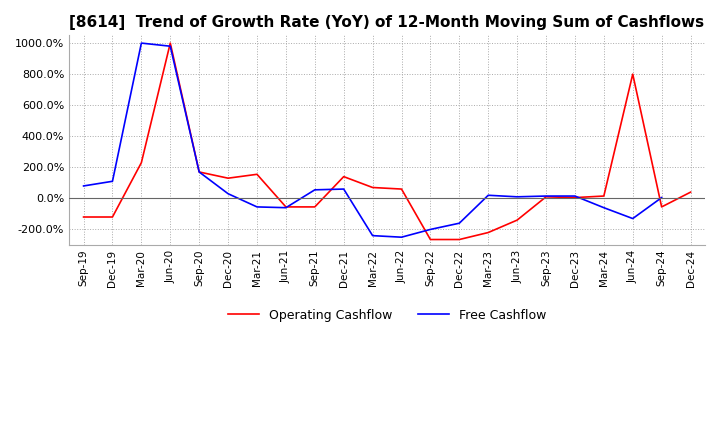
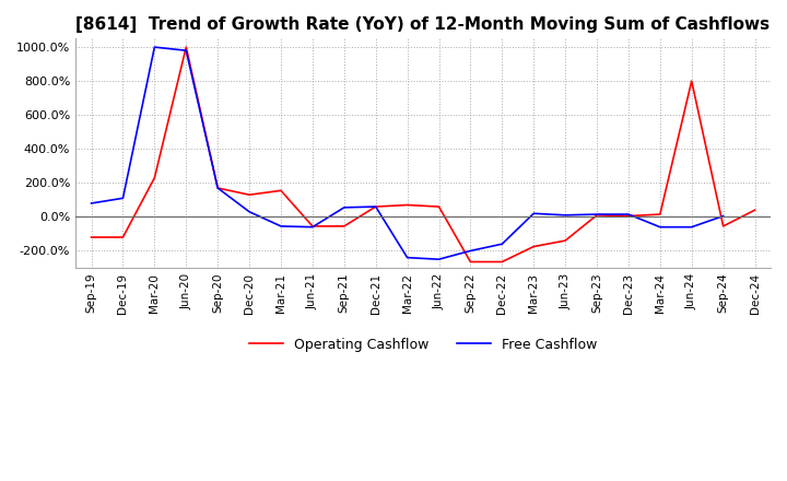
Operating Cashflow/Dec-21: 140% -> 60%
Operating Cashflow/Mar-23: -220% -> -180%
Free Cashflow/Jun-24: -130% -> -60%
